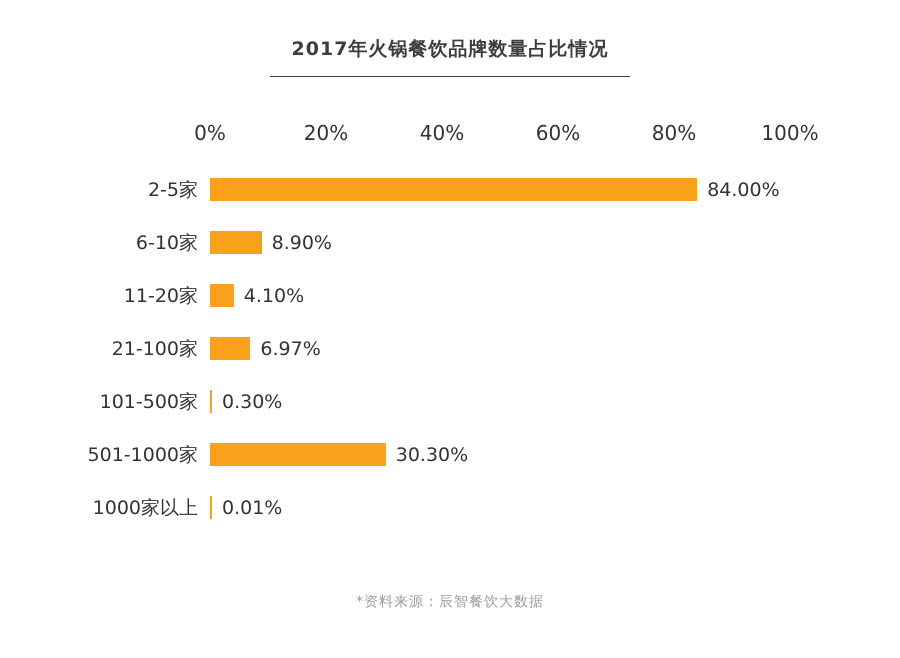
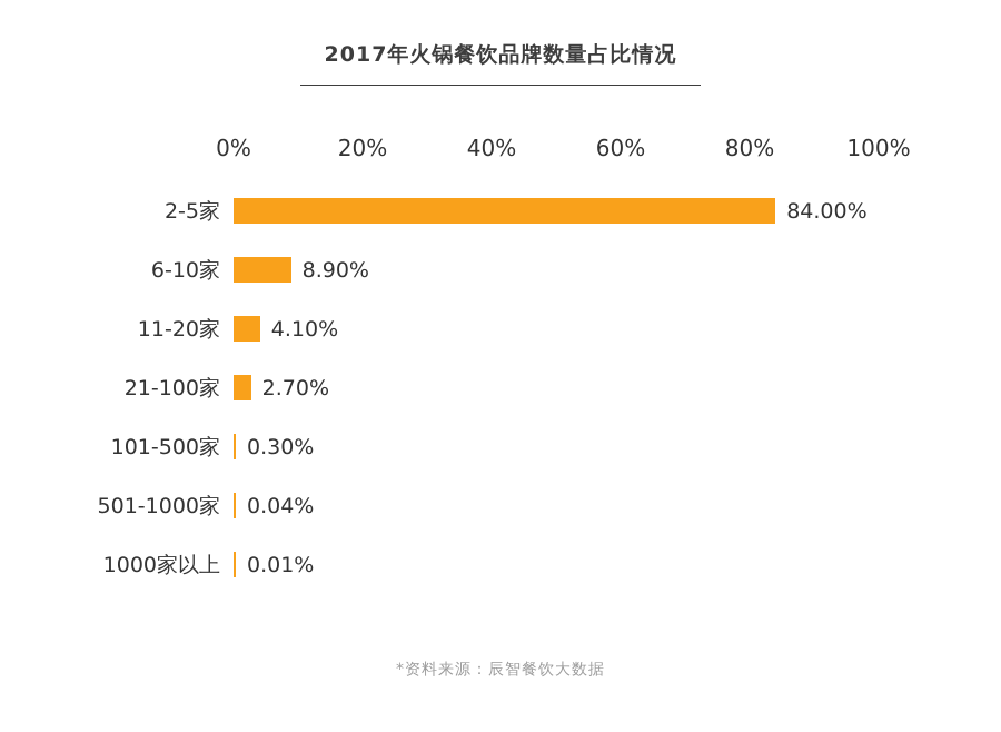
21-100家: 6.97% -> 2.70%
501-1000家: 30.30% -> 0.04%
